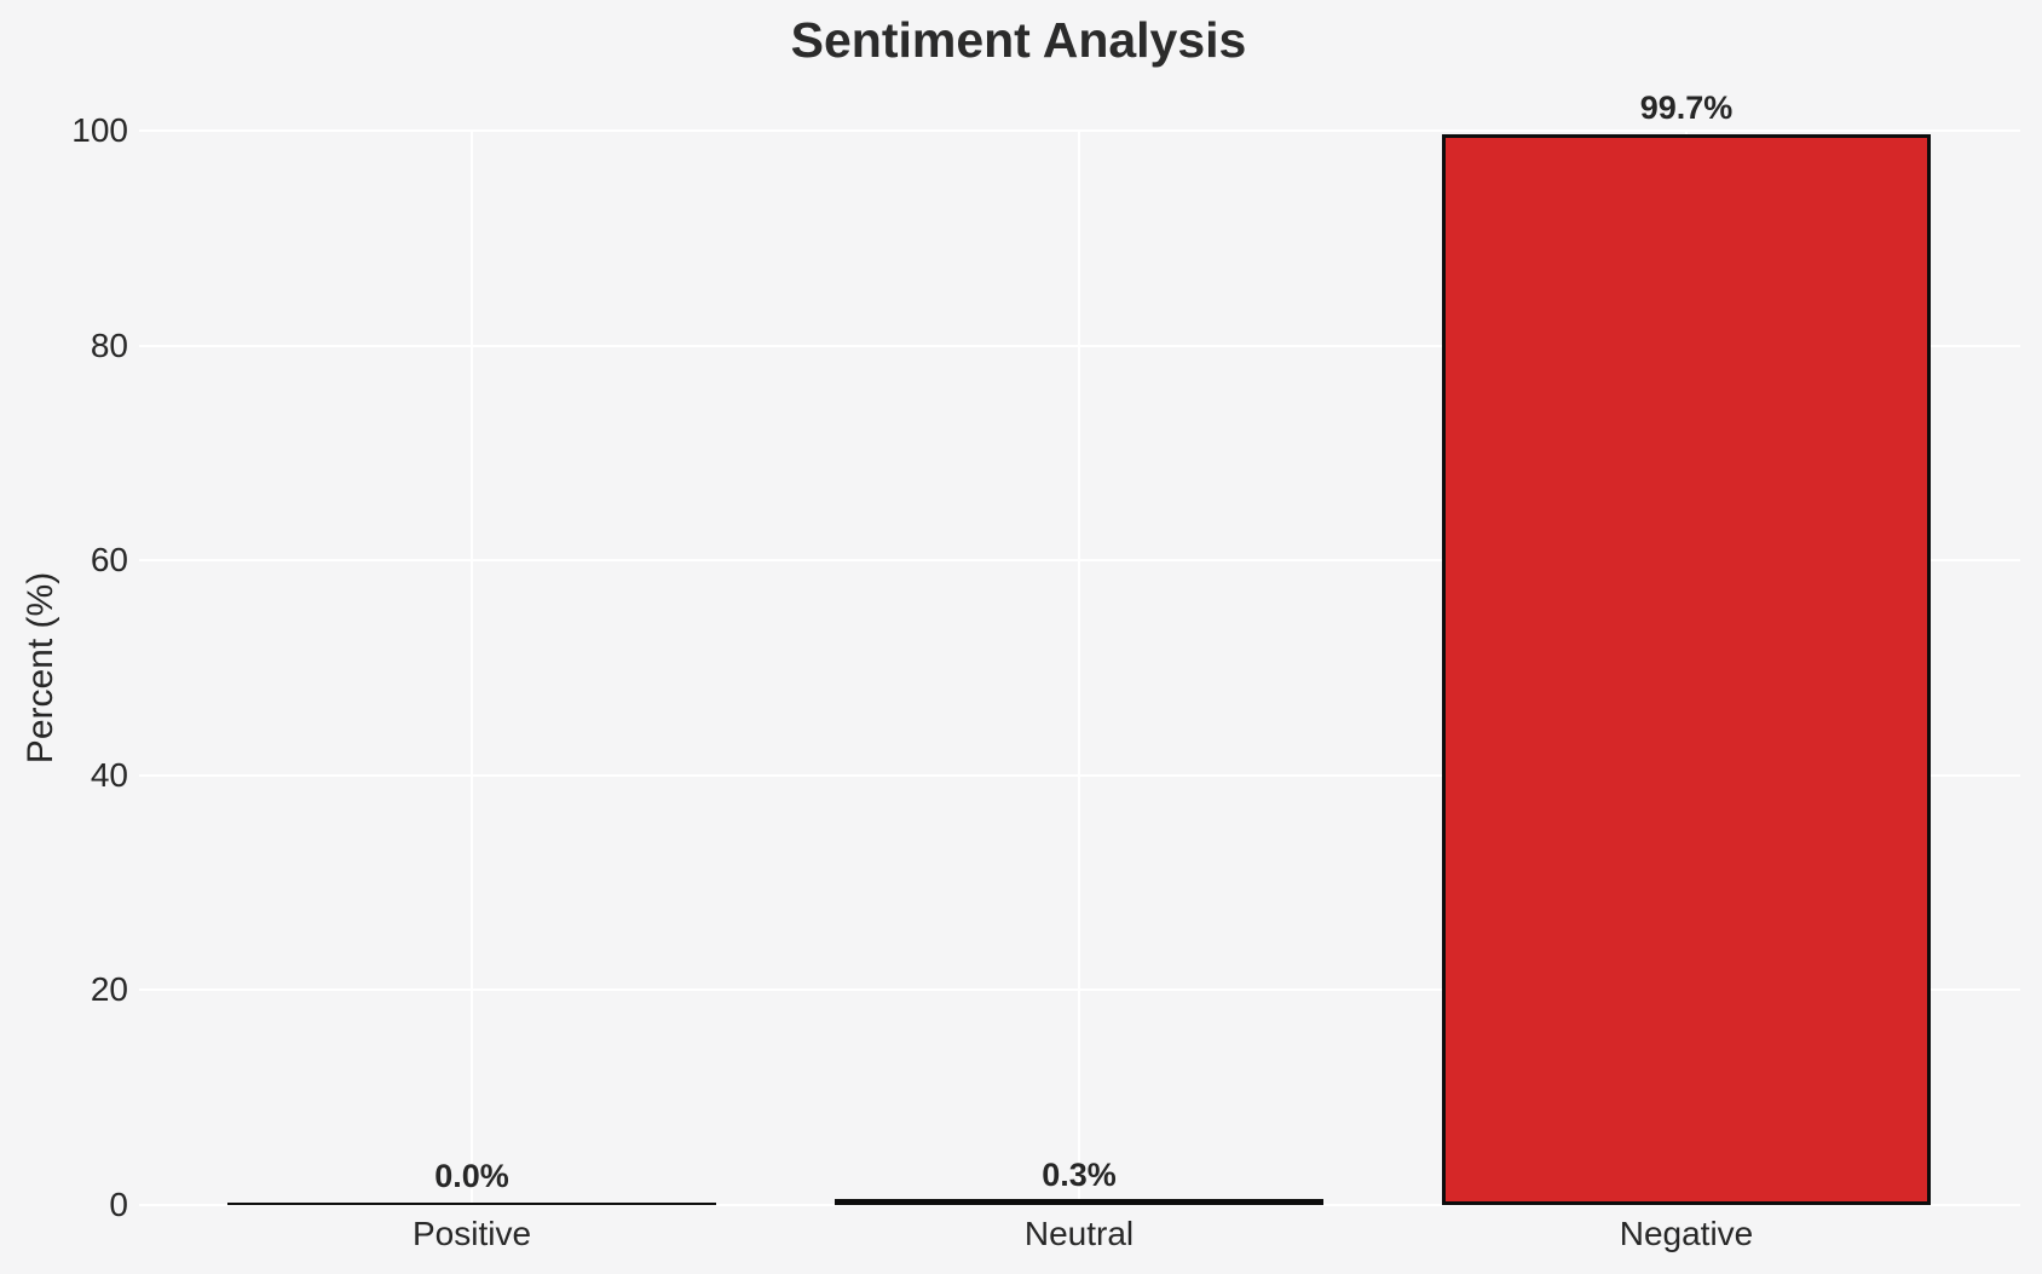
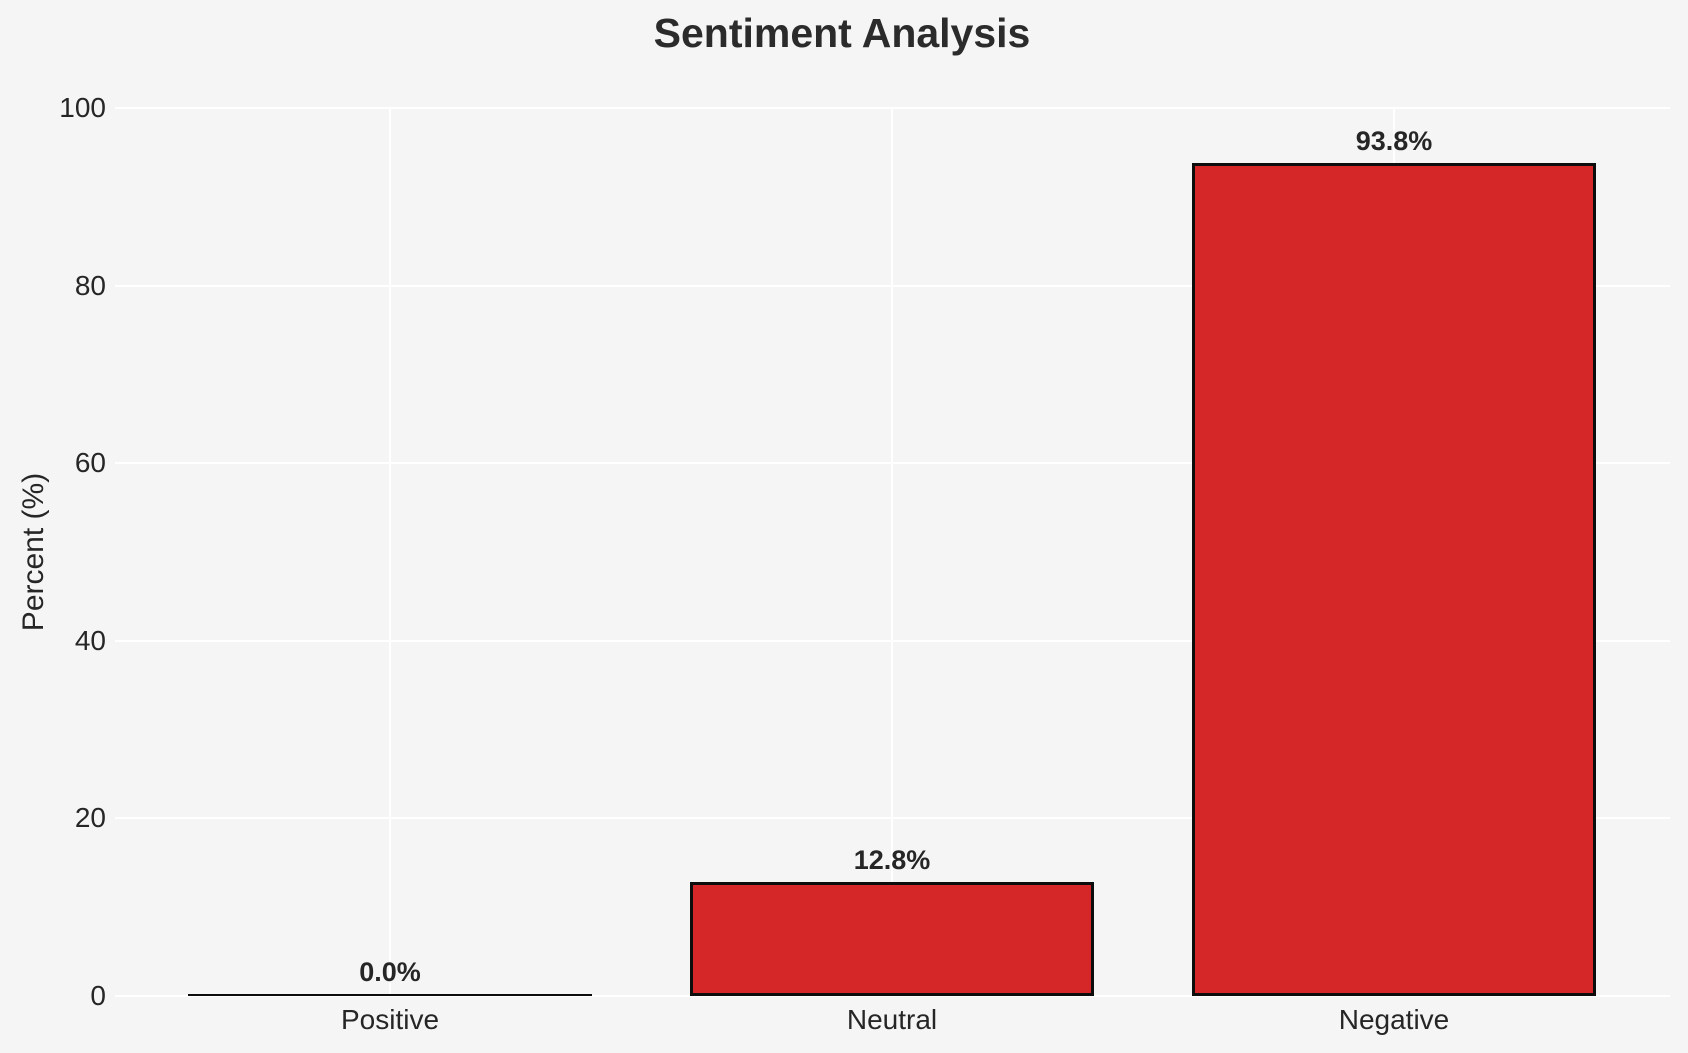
Neutral: 0.3% -> 12.8%
Negative: 99.7% -> 93.8%
